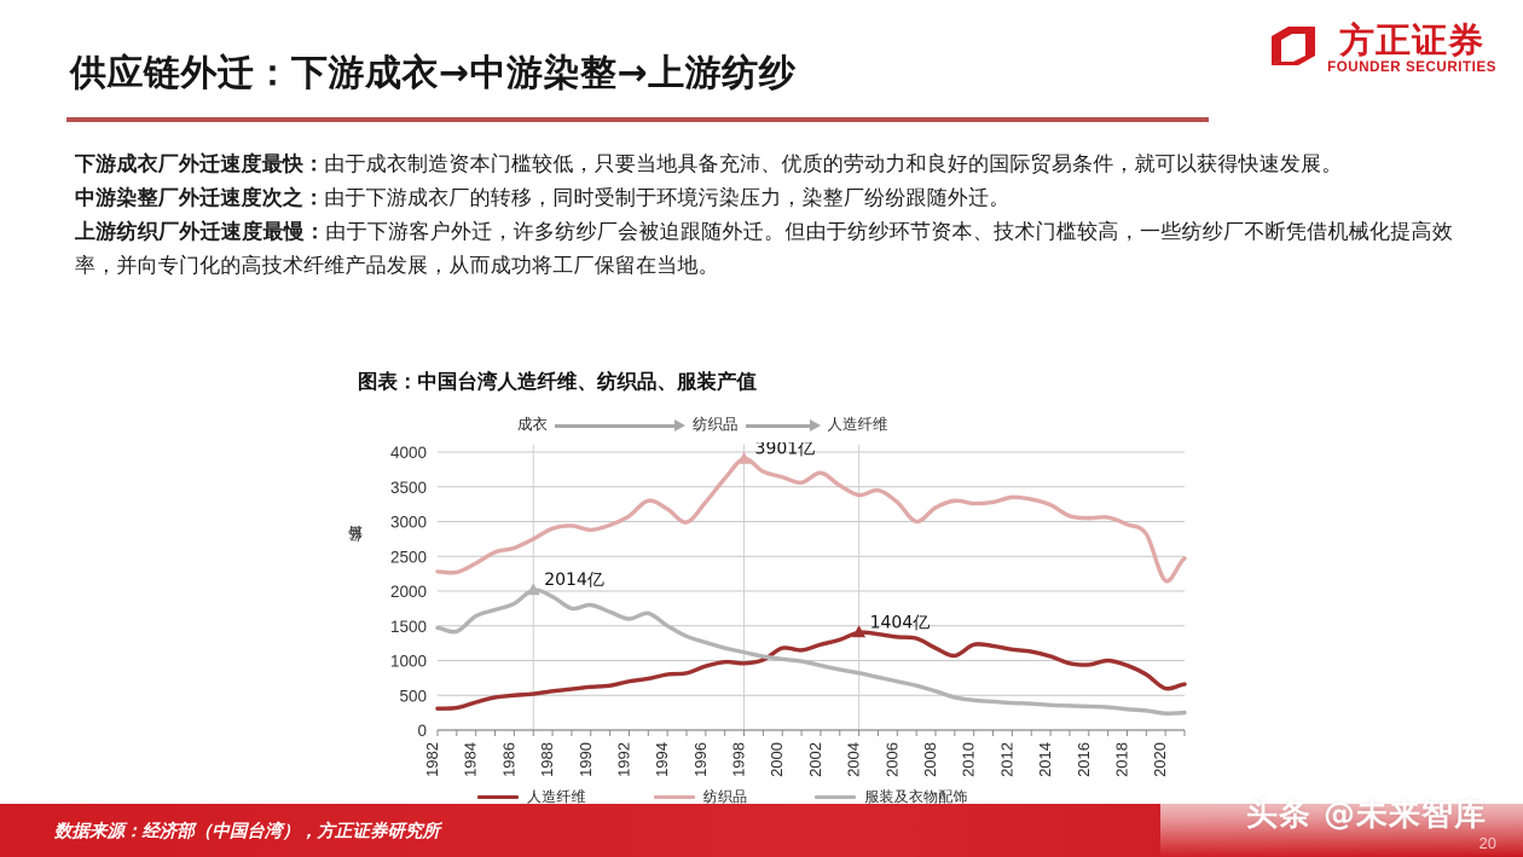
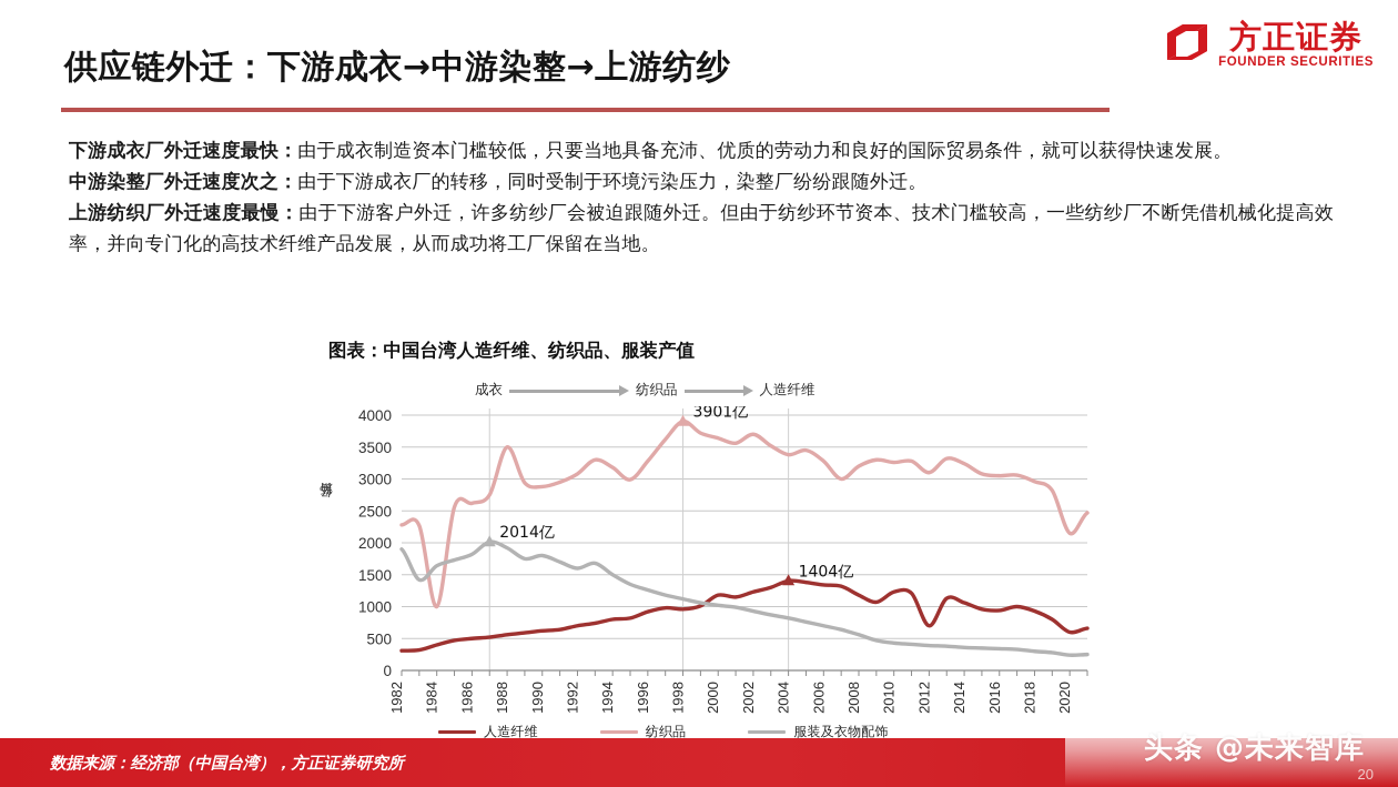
服装及衣物配饰/1982: 1500 -> 1900
纺织品/1984: 2400 -> 1000
纺织品/1988: 2900 -> 3500
人造纤维/2012: 1200 -> 700
纺织品/2012: 3400 -> 3100
